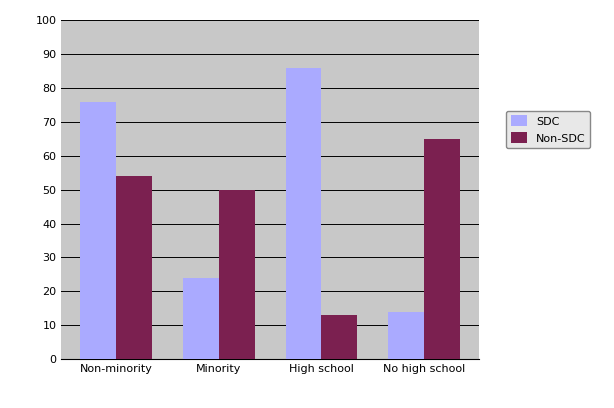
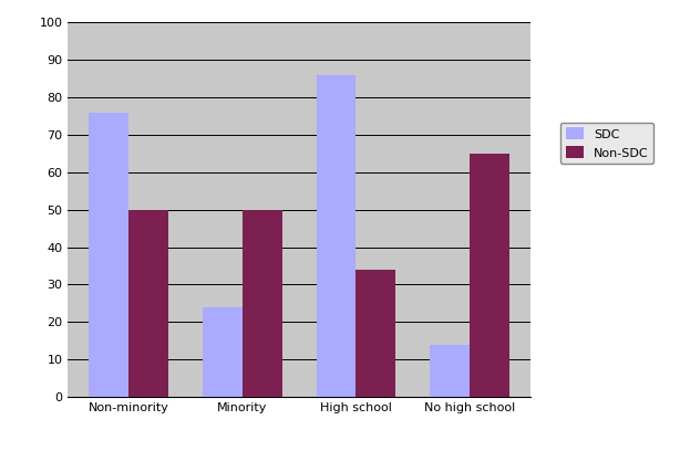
Non-SDC/Non-minority: 54 -> 50
Non-SDC/High school: 13 -> 34
